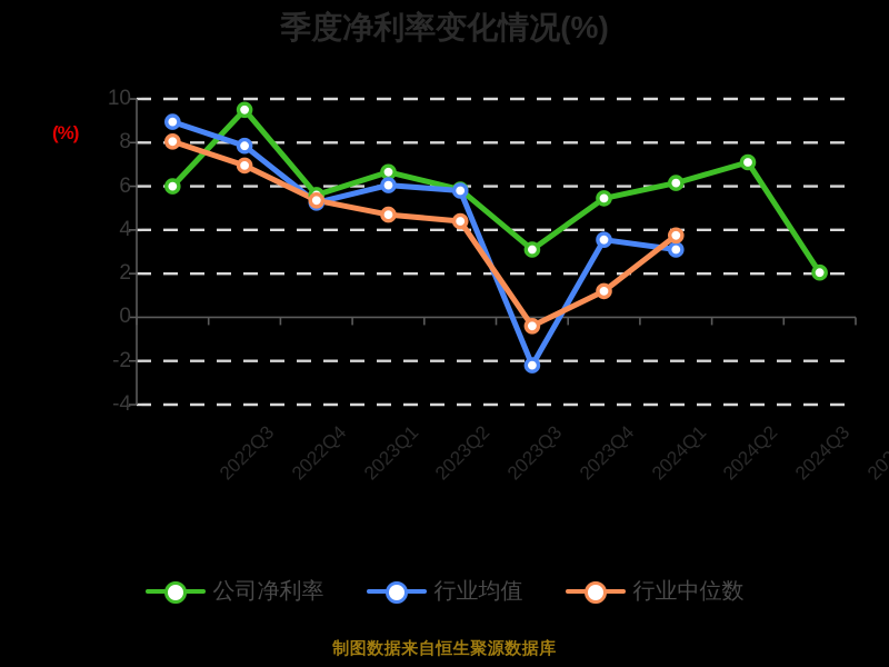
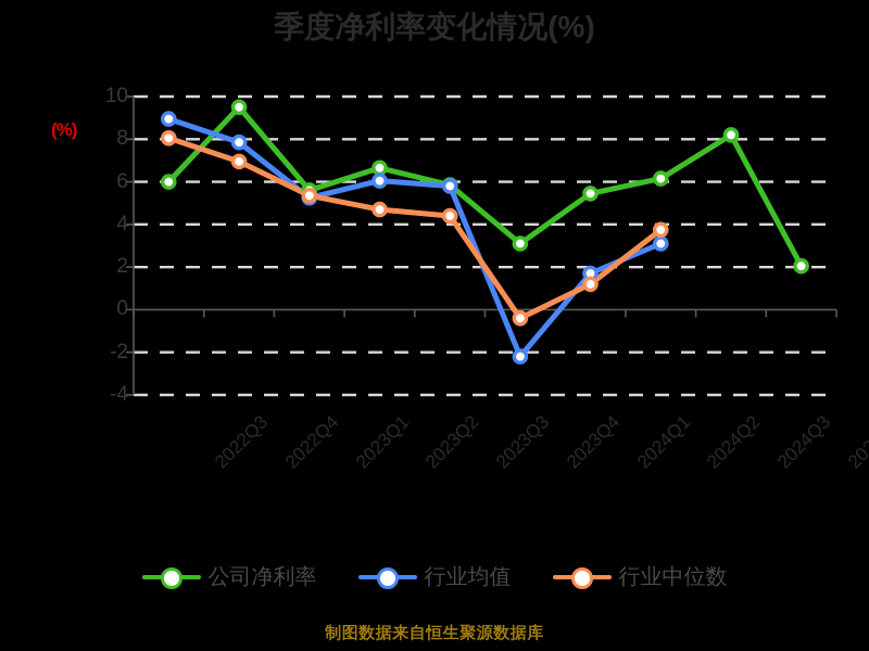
行业均值/2024Q1: 3.5 -> 1.7
公司净利率/2024Q3: 7.1 -> 8.2
